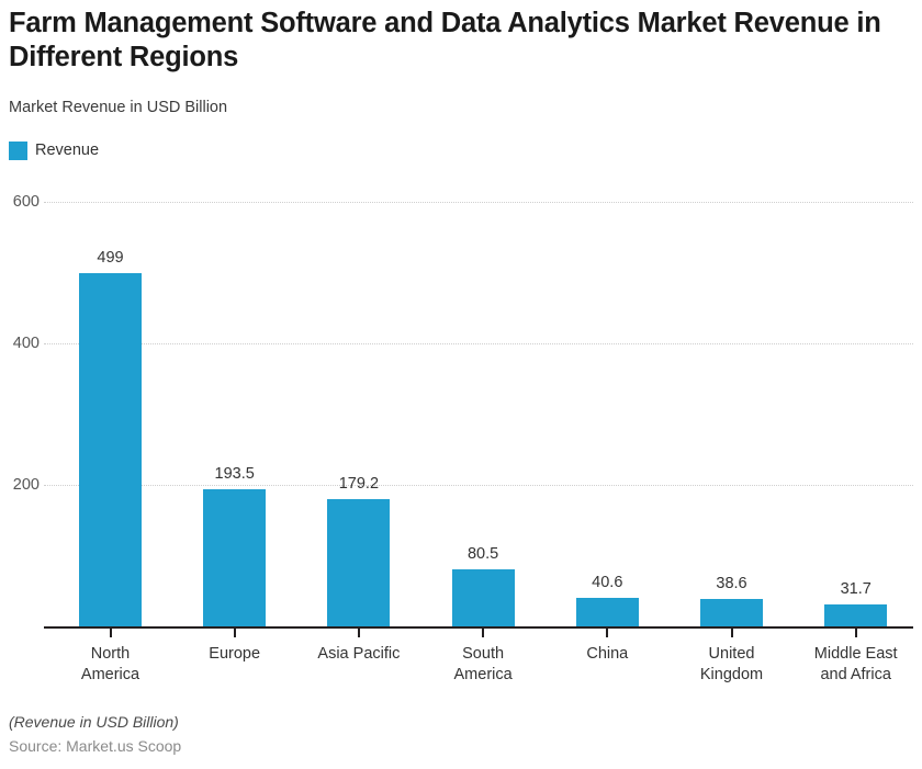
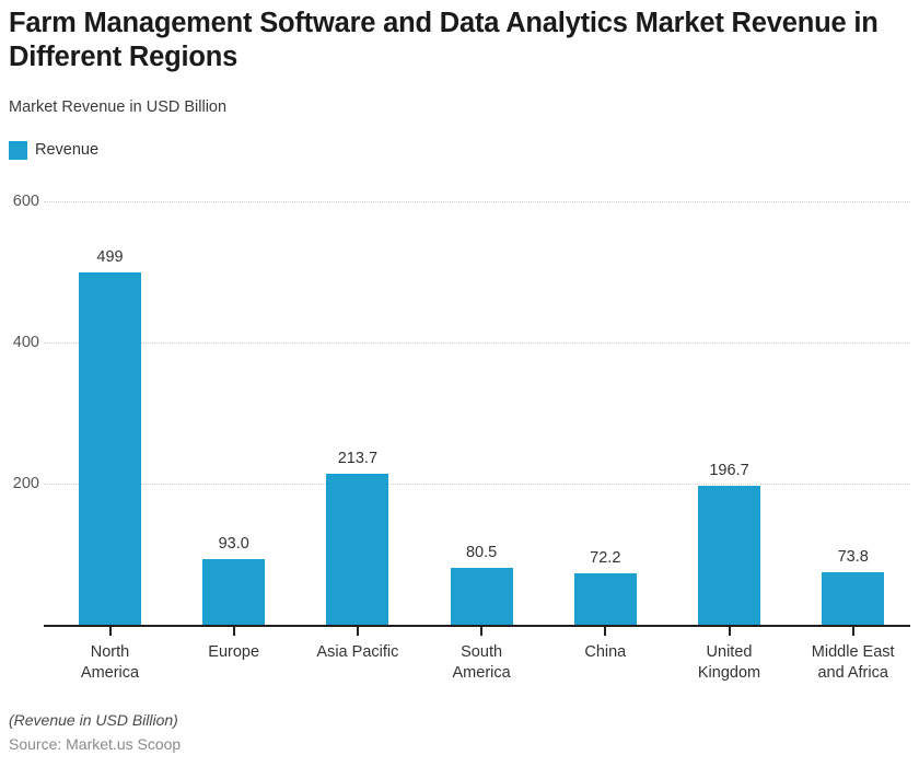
Europe: 193.5 -> 93.0
Asia Pacific: 179.2 -> 213.7
China: 40.6 -> 72.2
United Kingdom: 38.6 -> 196.7
Middle East and Africa: 31.7 -> 73.8
